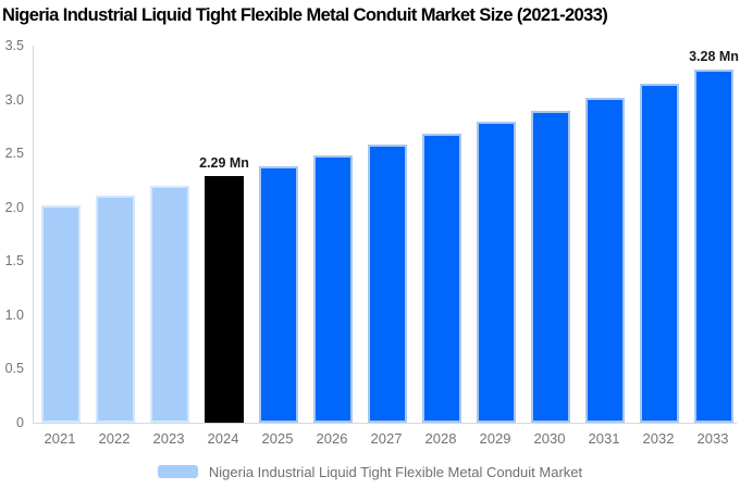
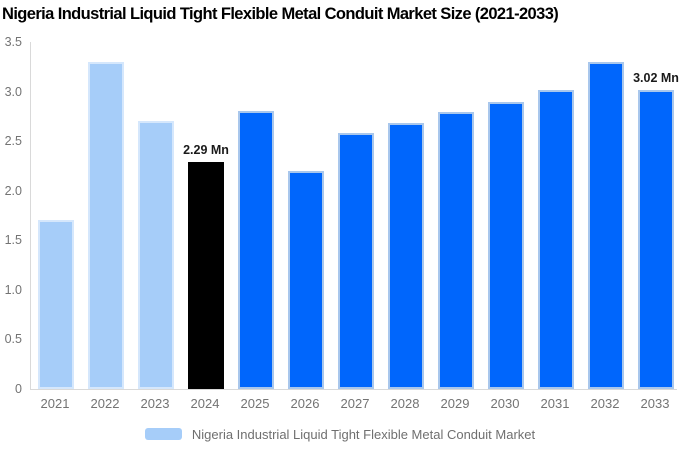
2021: 2.0 -> 1.7
2022: 2.1 -> 3.3
2023: 2.2 -> 2.7
2025: 2.4 -> 2.8
2026: 2.5 -> 2.2
2032: 3.1 -> 3.3
2033: 3.28 -> 3.02
